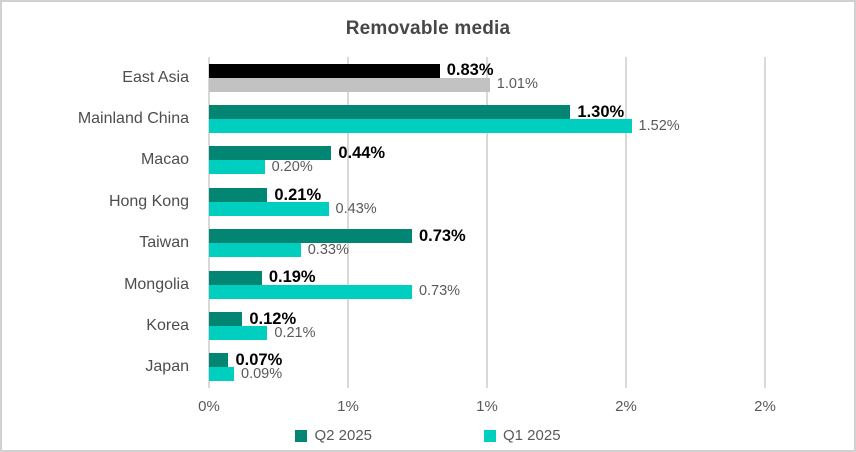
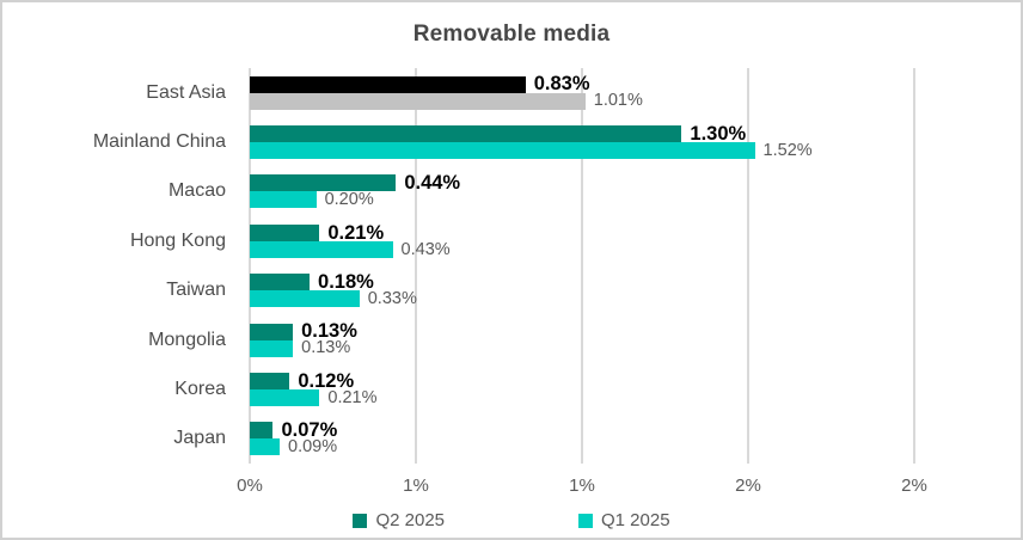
Q2 2025/Taiwan: 0.73% -> 0.18%
Q2 2025/Mongolia: 0.19% -> 0.13%
Q1 2025/Mongolia: 0.73% -> 0.13%
